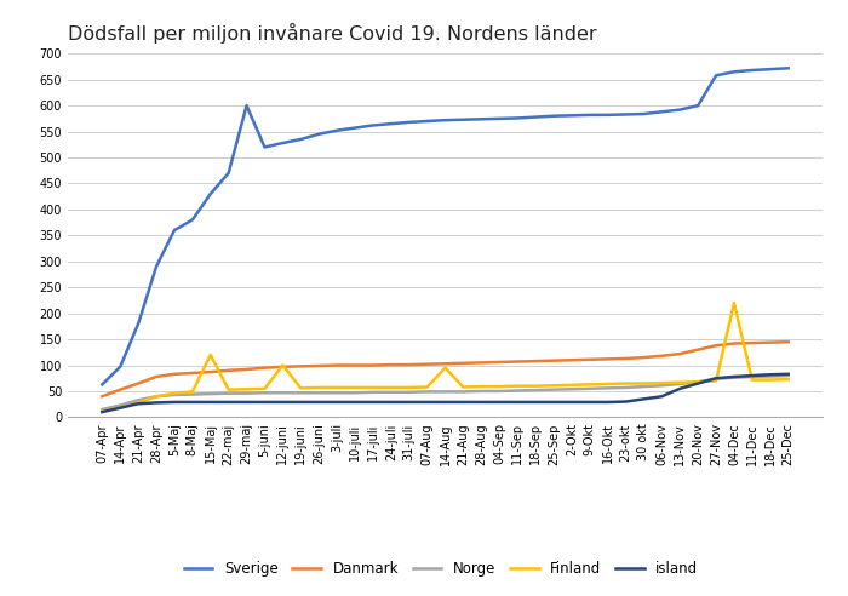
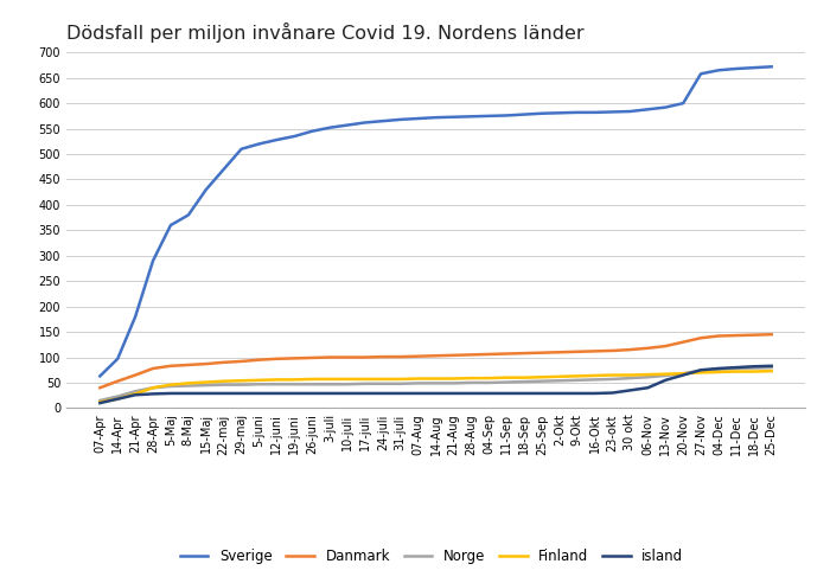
Finland/15-Maj: 120 -> 51
Sverige/29-maj: 600 -> 510
Finland/12-juni: 100 -> 56
Finland/14-Aug: 95 -> 58
Finland/04-Dec: 220 -> 71
